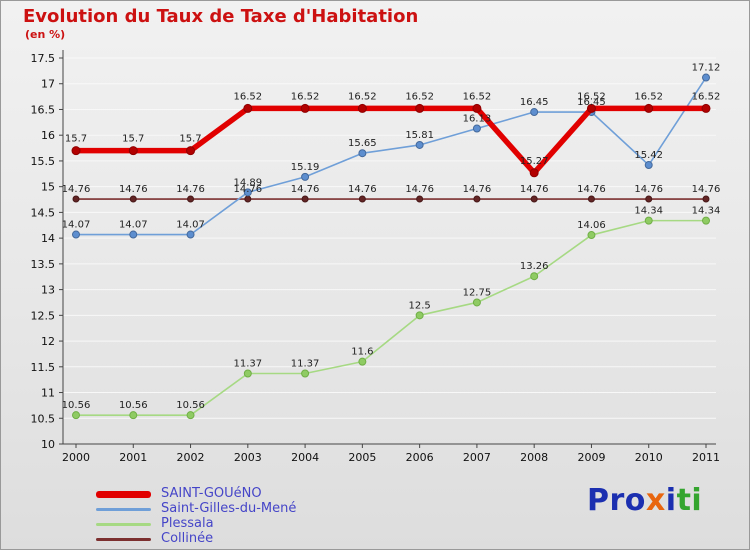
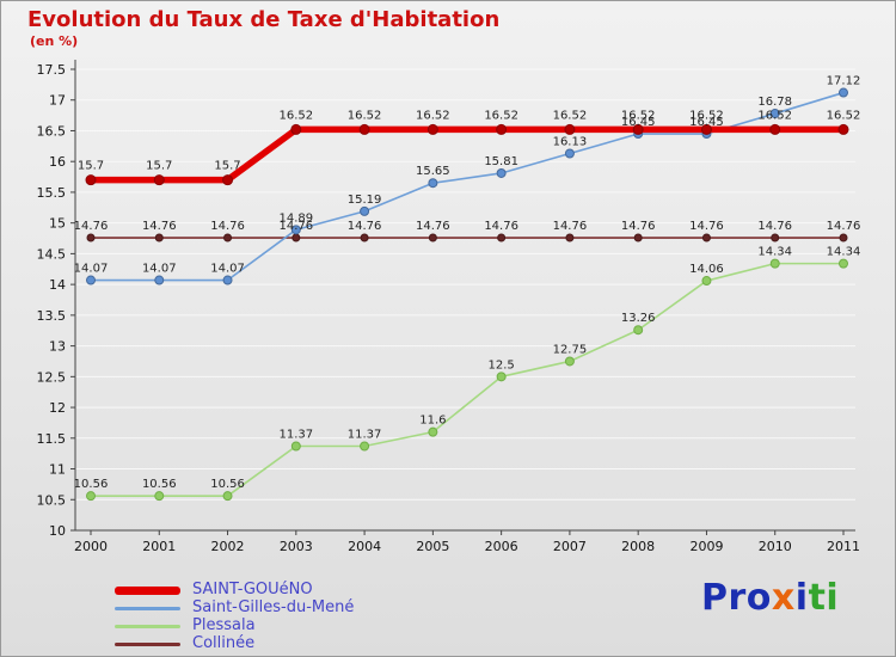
SAINT-GOUéNO/2008: 15.27 -> 16.52
Saint-Gilles-du-Mené/2010: 15.42 -> 16.78
